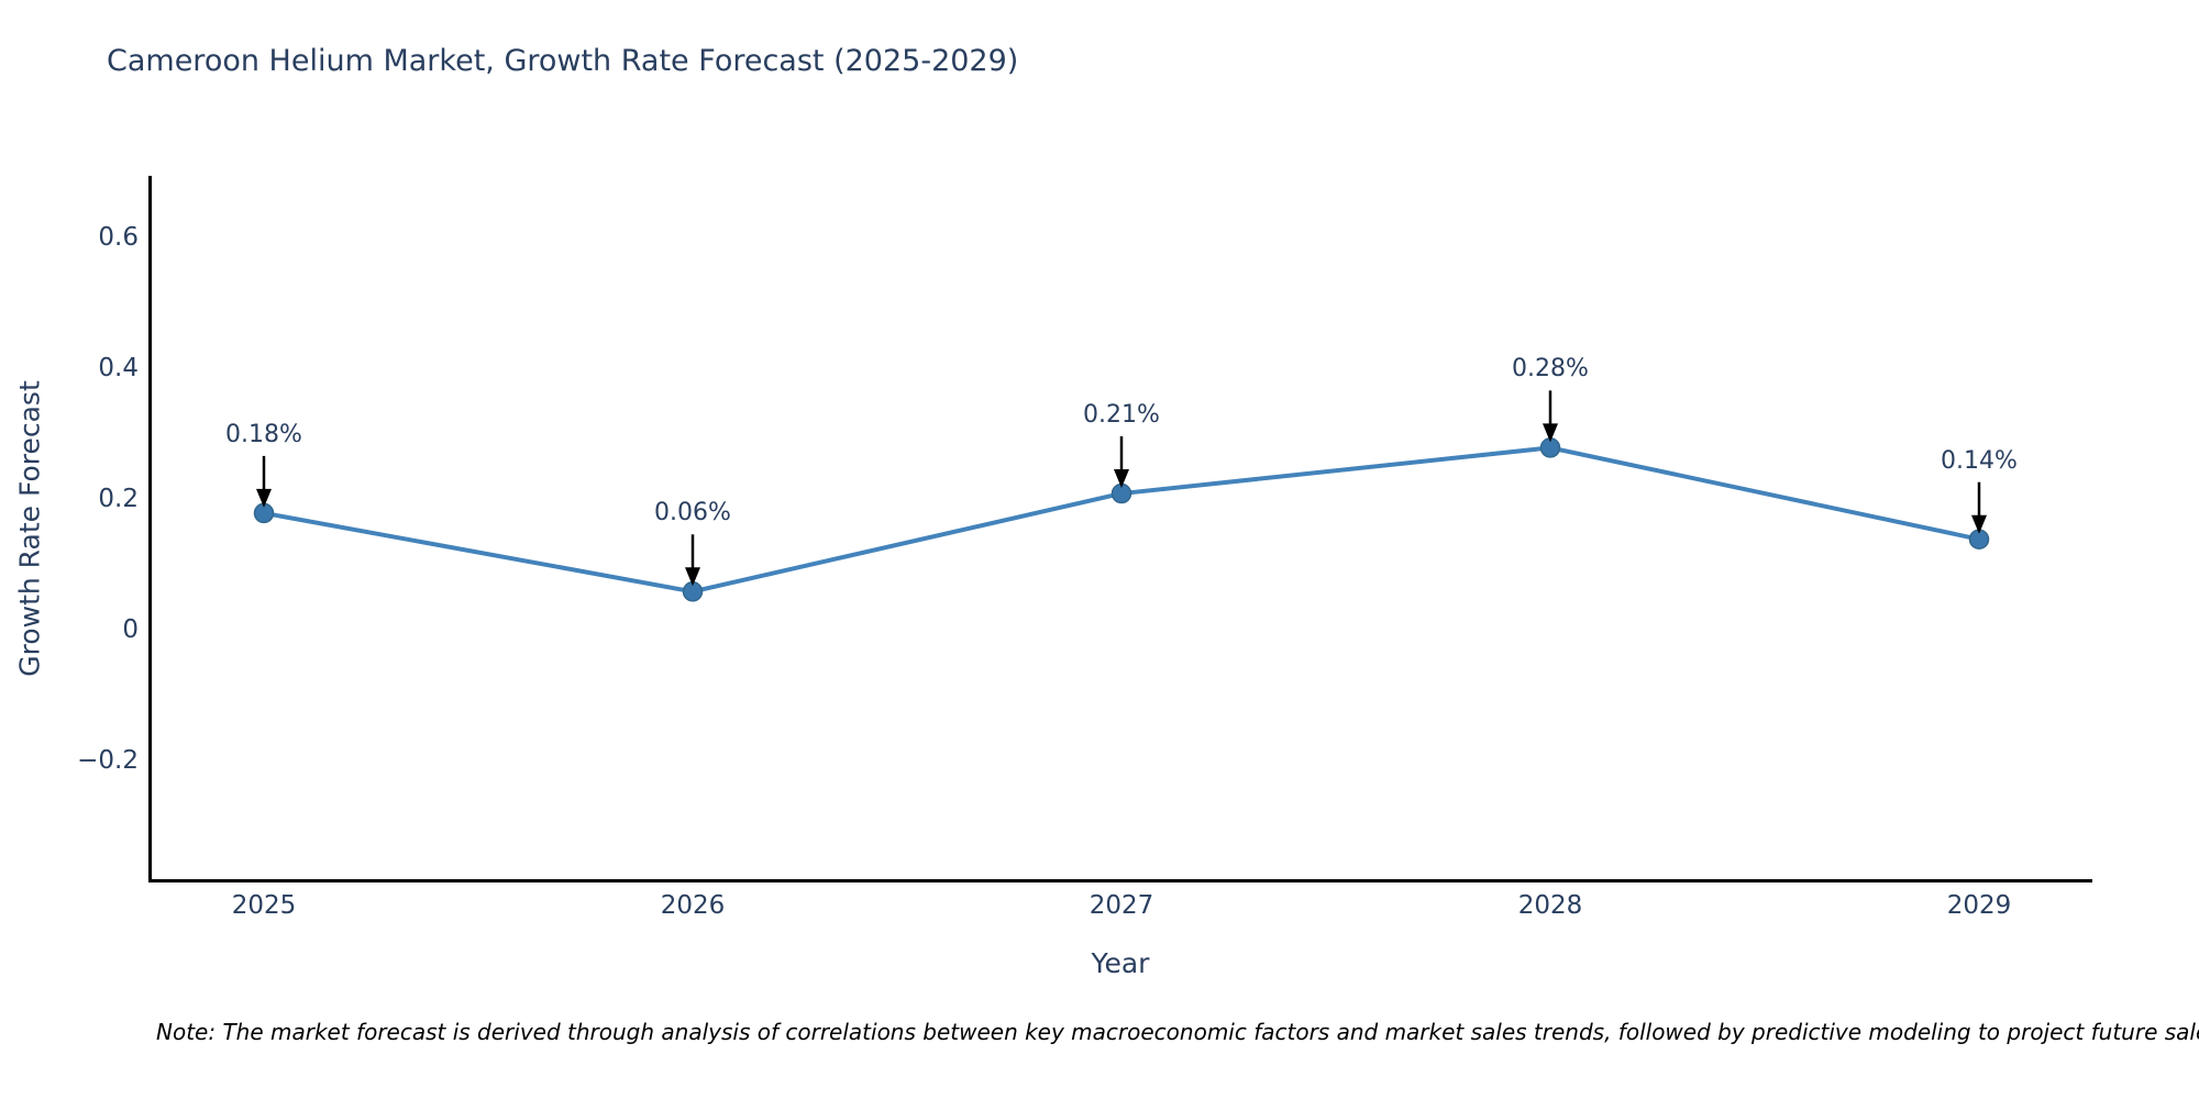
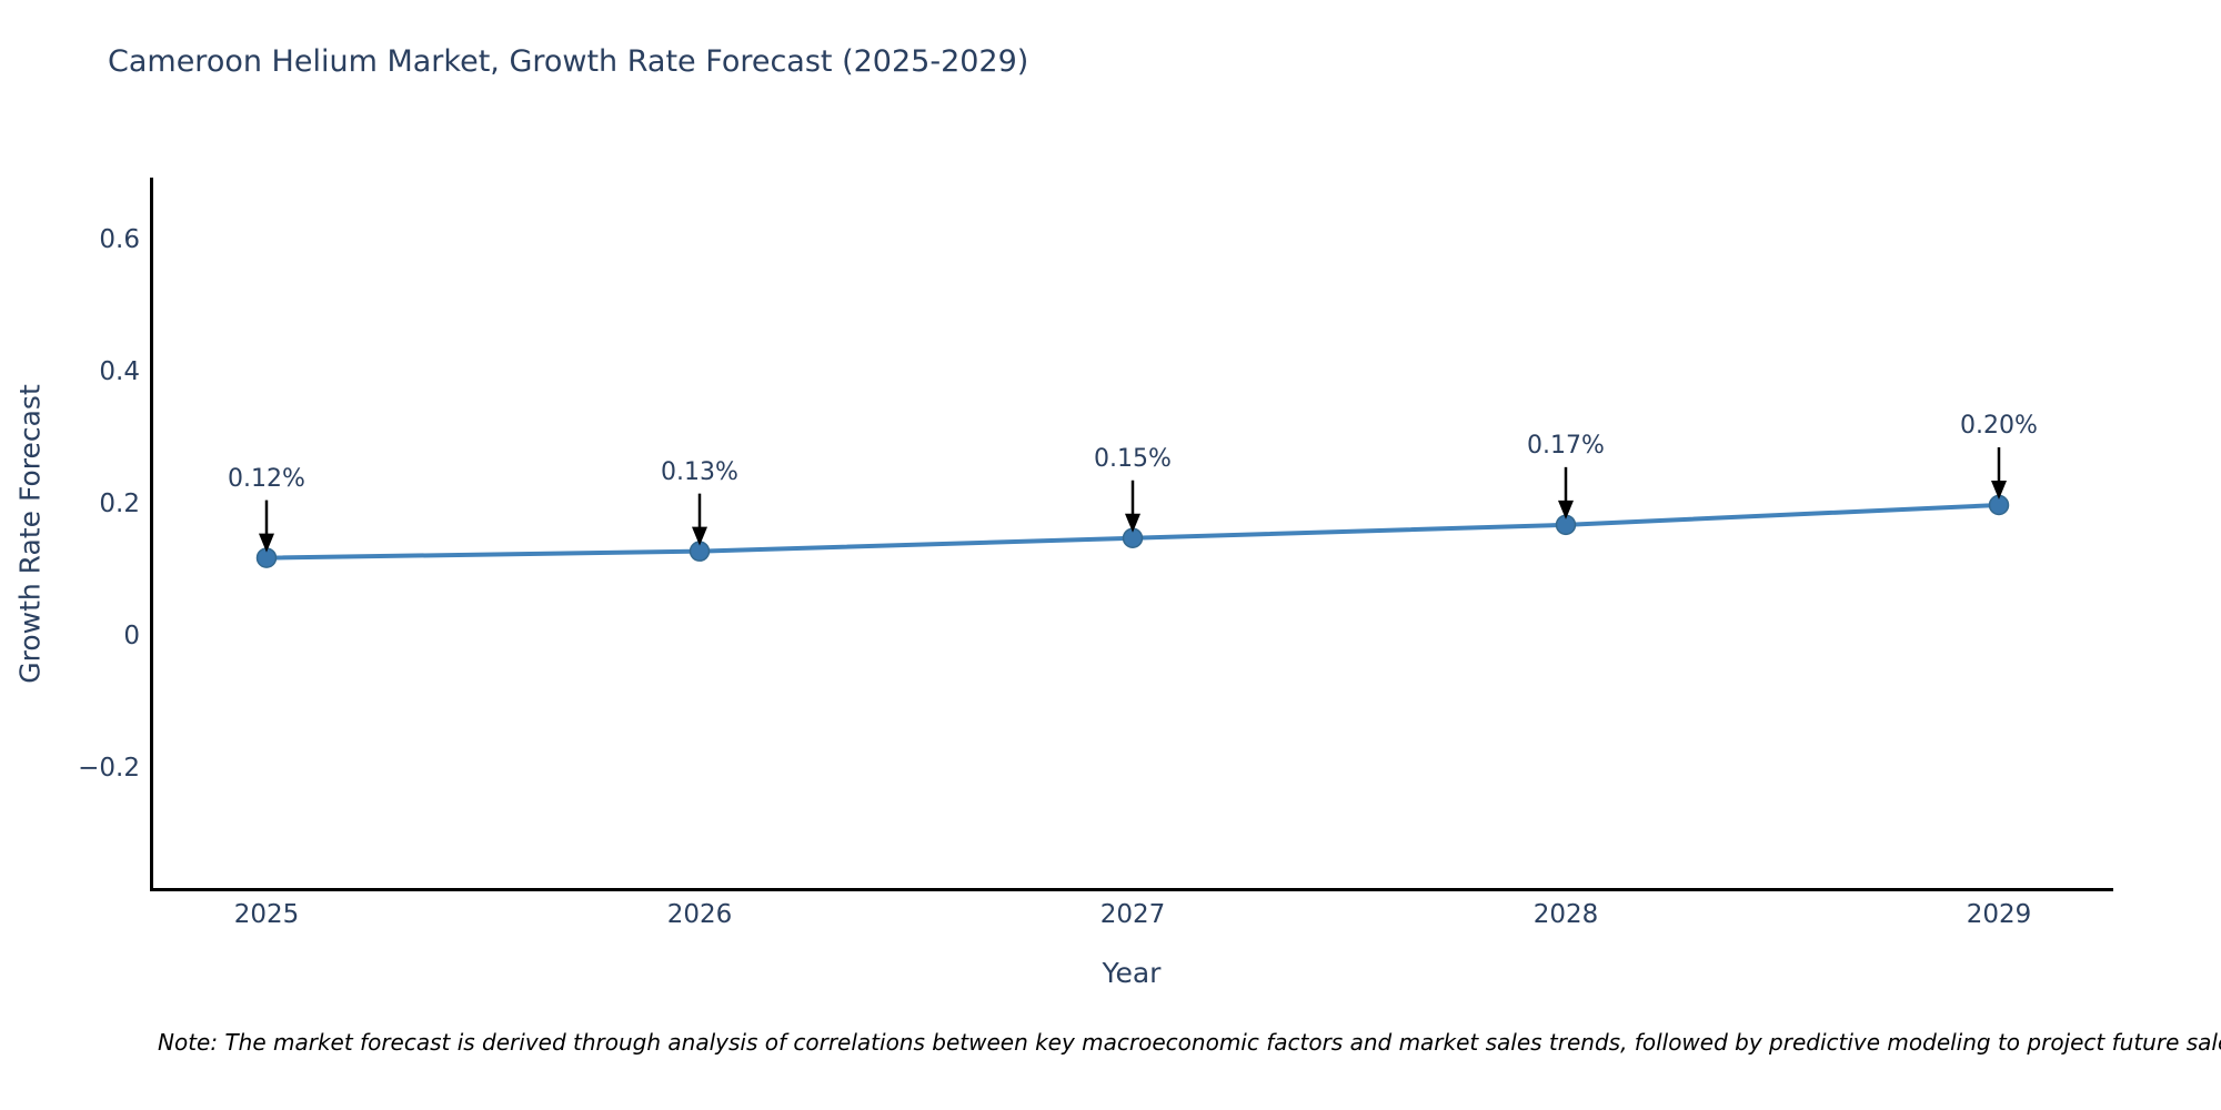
2025: 0.18% -> 0.12%
2026: 0.06% -> 0.13%
2027: 0.21% -> 0.15%
2028: 0.28% -> 0.17%
2029: 0.14% -> 0.20%
